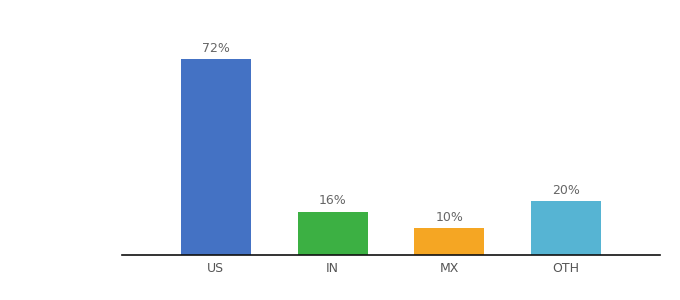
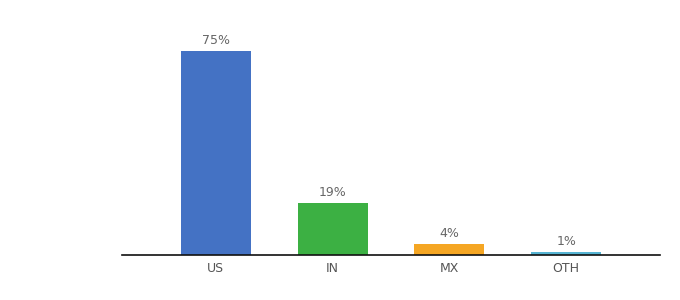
US: 72% -> 75%
IN: 16% -> 19%
MX: 10% -> 4%
OTH: 20% -> 1%
